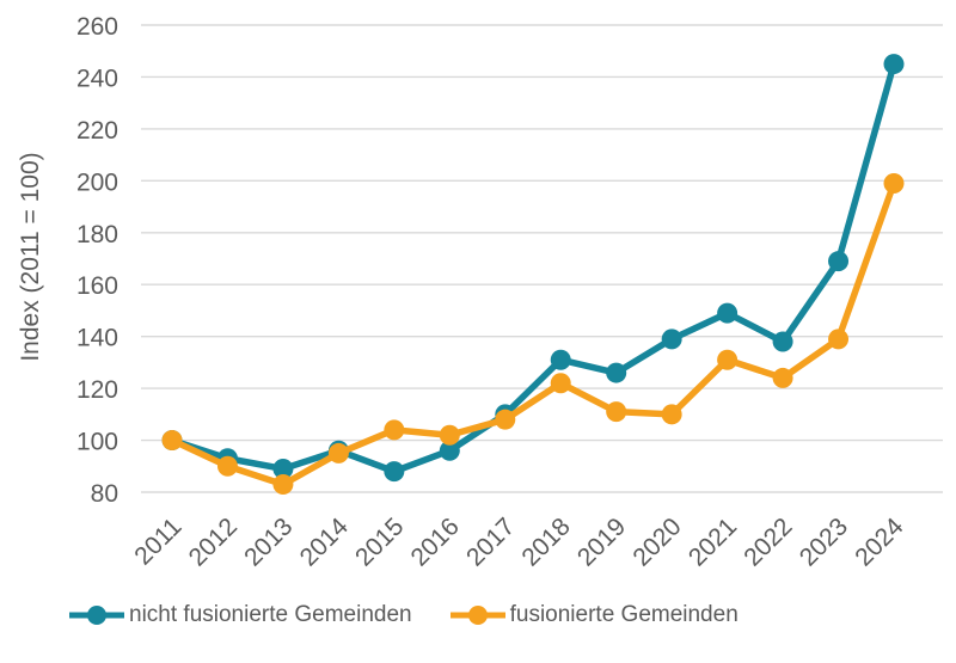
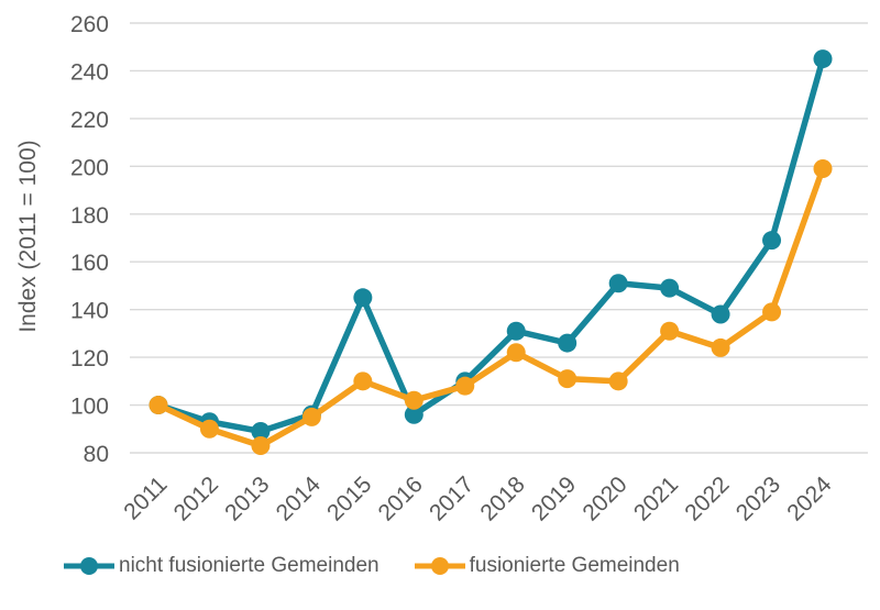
nicht fusionierte Gemeinden/2015: 88 -> 145
fusionierte Gemeinden/2015: 104 -> 110
nicht fusionierte Gemeinden/2020: 139 -> 151
